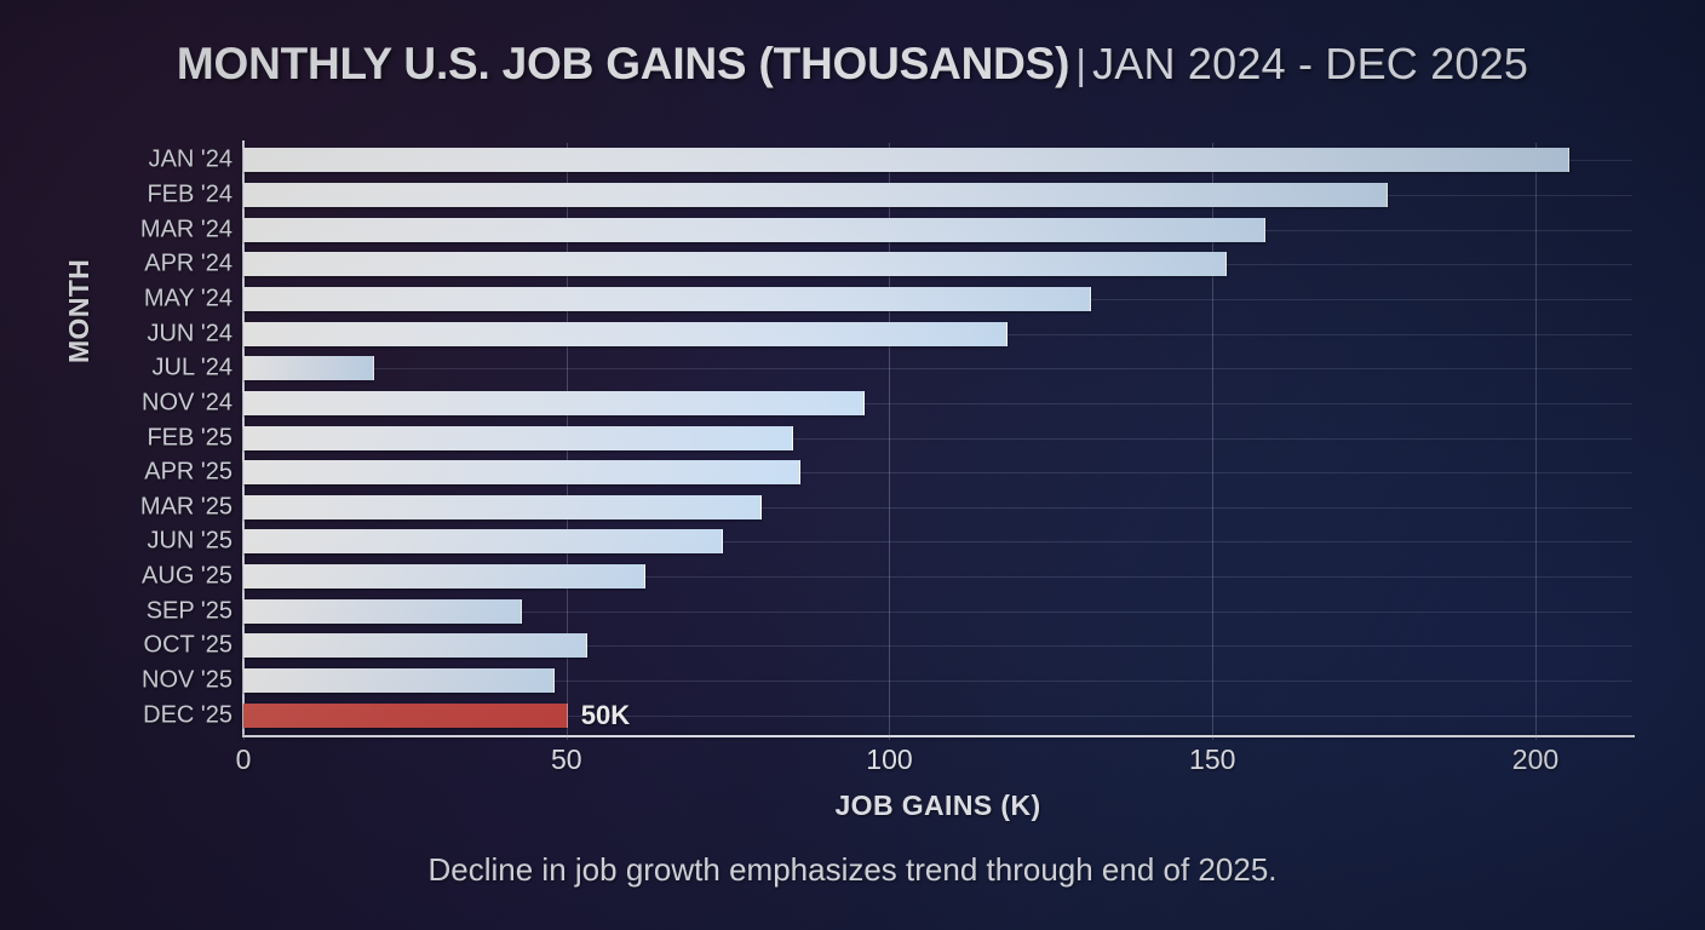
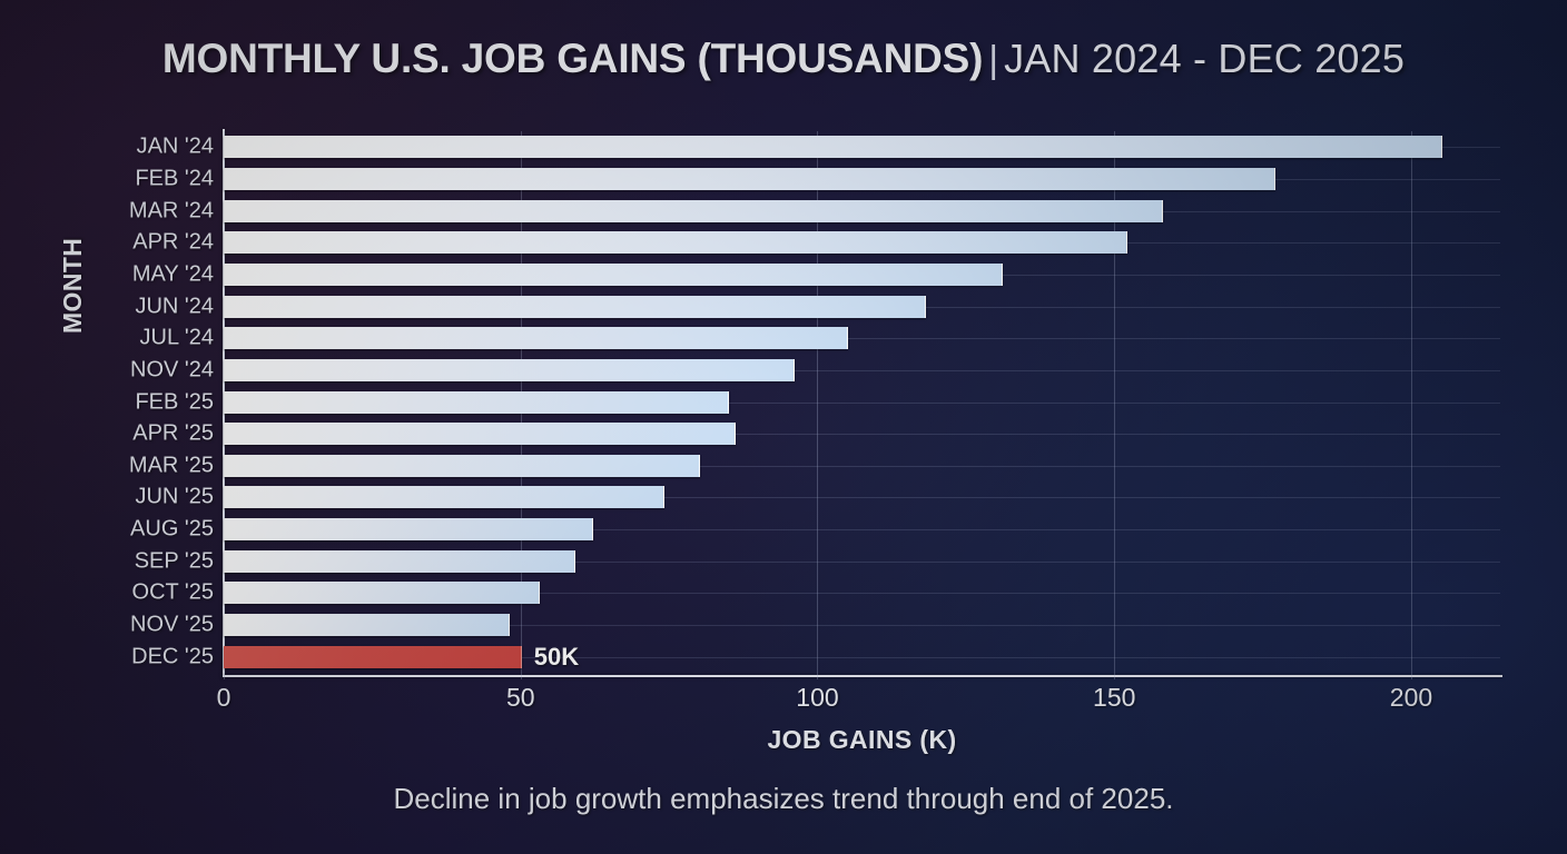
JUL '24: 20 -> 105
SEP '25: 43 -> 59
